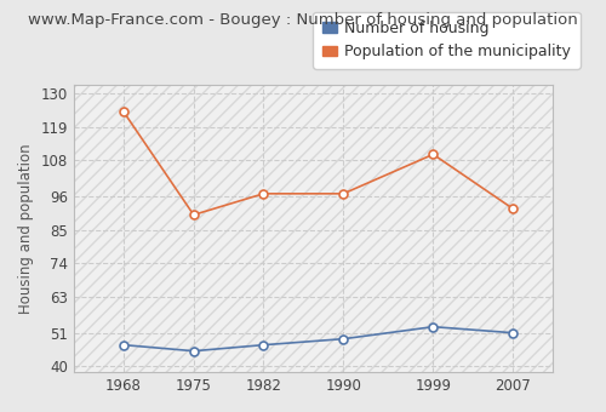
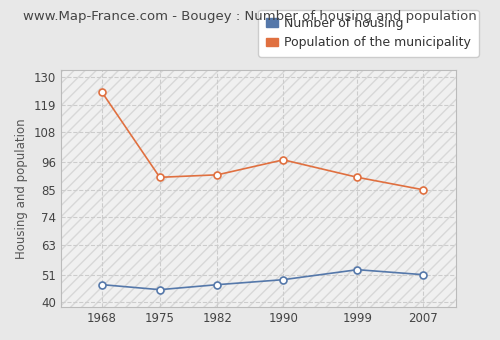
Population of the municipality/1982: 97 -> 91
Population of the municipality/1999: 110 -> 90
Population of the municipality/2007: 92 -> 85
